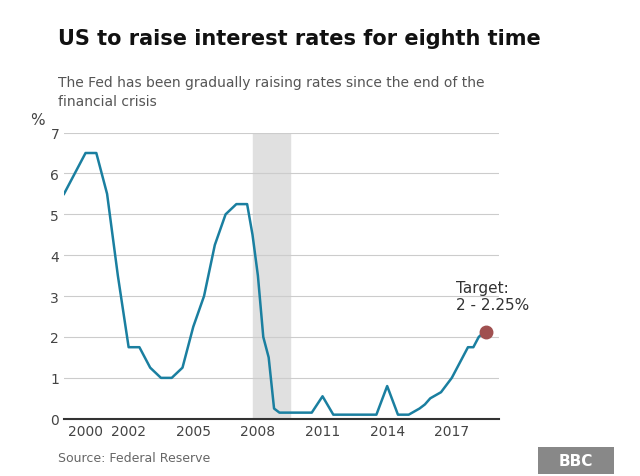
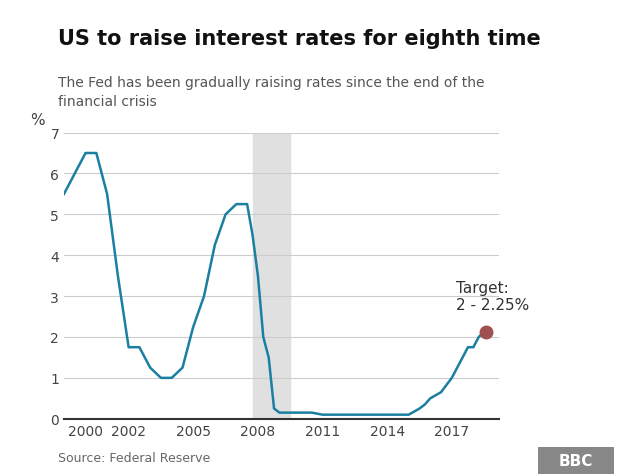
2011: 0.55 -> 0.10
2014: 0.80 -> 0.10
